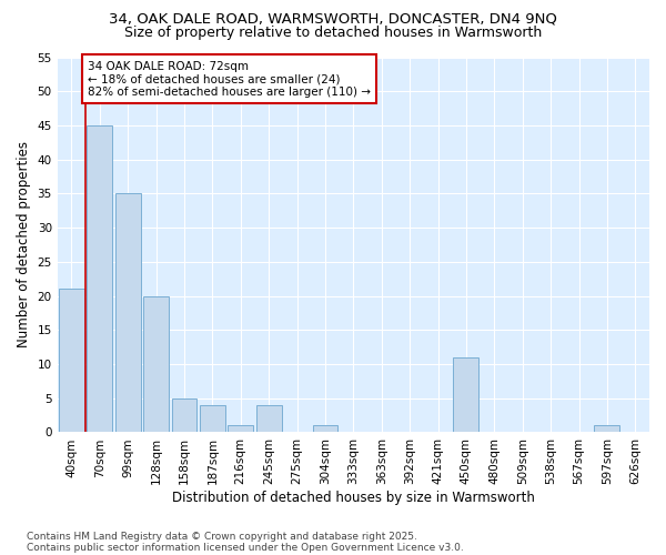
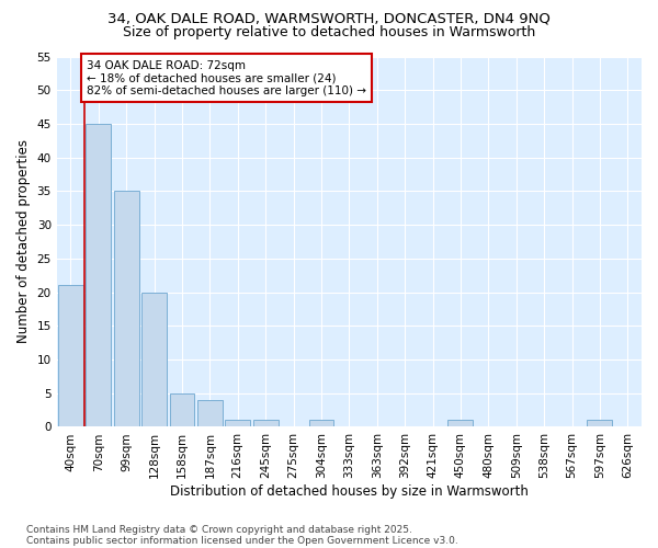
245sqm: 4 -> 1
450sqm: 11 -> 1
